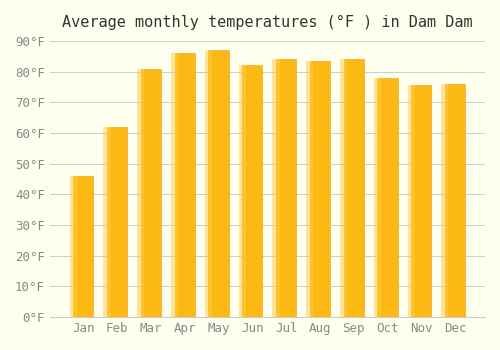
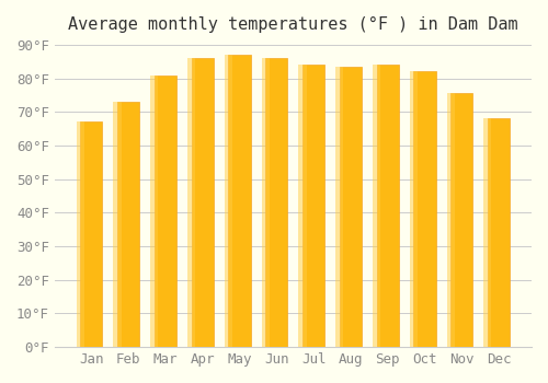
Jan: 46.0°F -> 67.0°F
Feb: 62.0°F -> 73.0°F
Jun: 82.0°F -> 86.0°F
Oct: 78.0°F -> 82.0°F
Dec: 76.0°F -> 68.0°F
